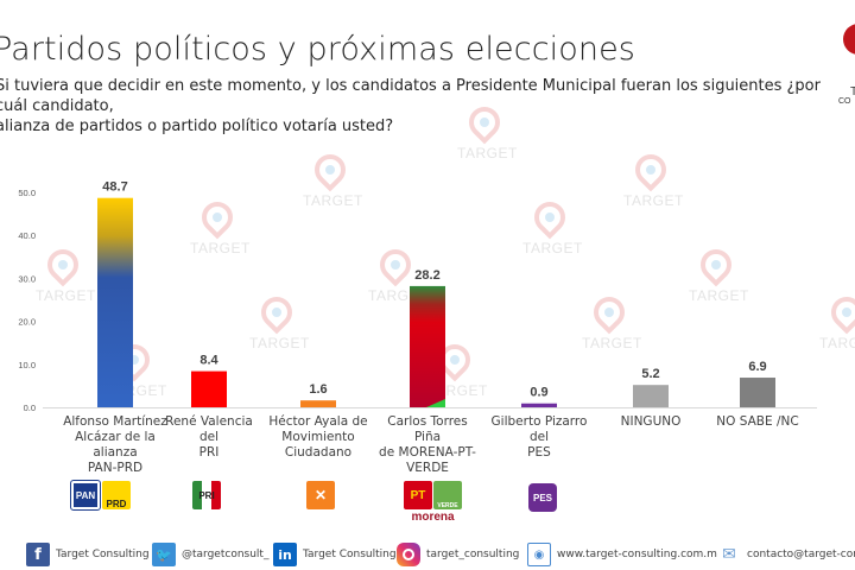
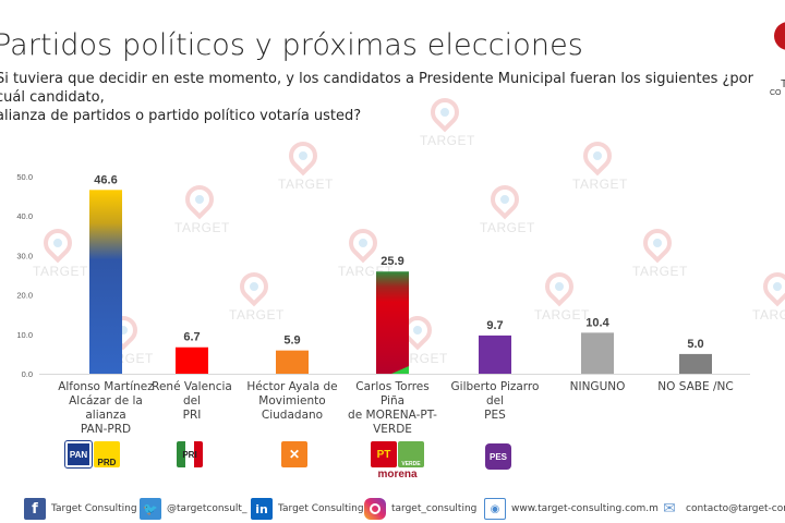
Alfonso Martínez Alcázar de la alianza PAN-PRD: 48.7 -> 46.6
René Valencia del PRI: 8.4 -> 6.7
Héctor Ayala de Movimiento Ciudadano: 1.6 -> 5.9
Carlos Torres Piña de MORENA-PT-VERDE: 28.2 -> 25.9
Gilberto Pizarro del PES: 0.9 -> 9.7
NINGUNO: 5.2 -> 10.4
NO SABE /NC: 6.9 -> 5.0
